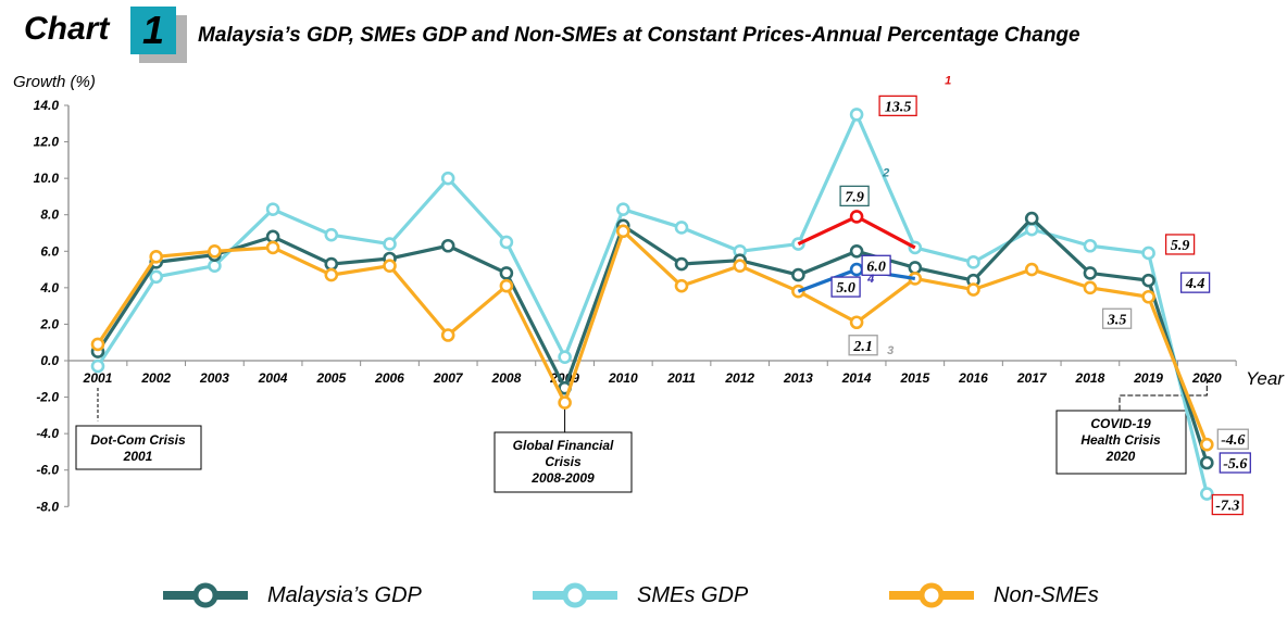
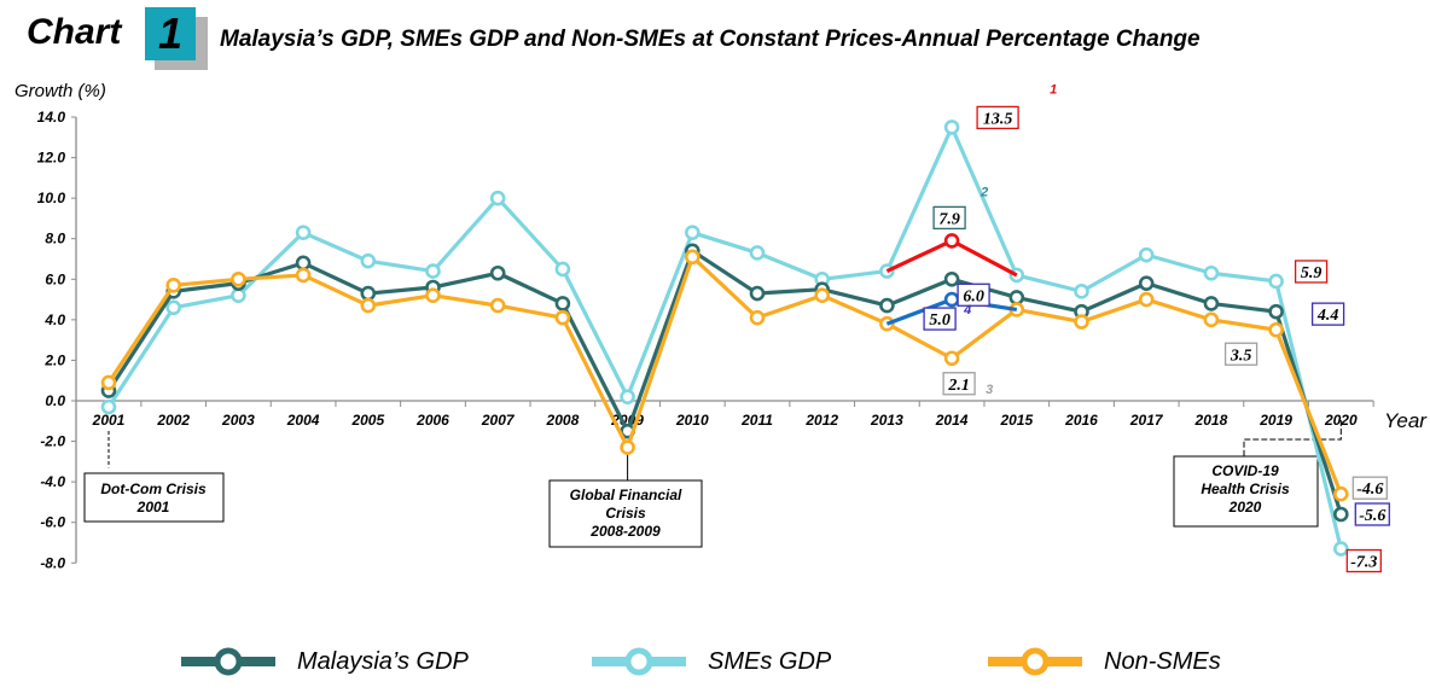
Non-SMEs/2007: 1.4 -> 4.7
Malaysia’s GDP/2017: 7.8 -> 5.8
